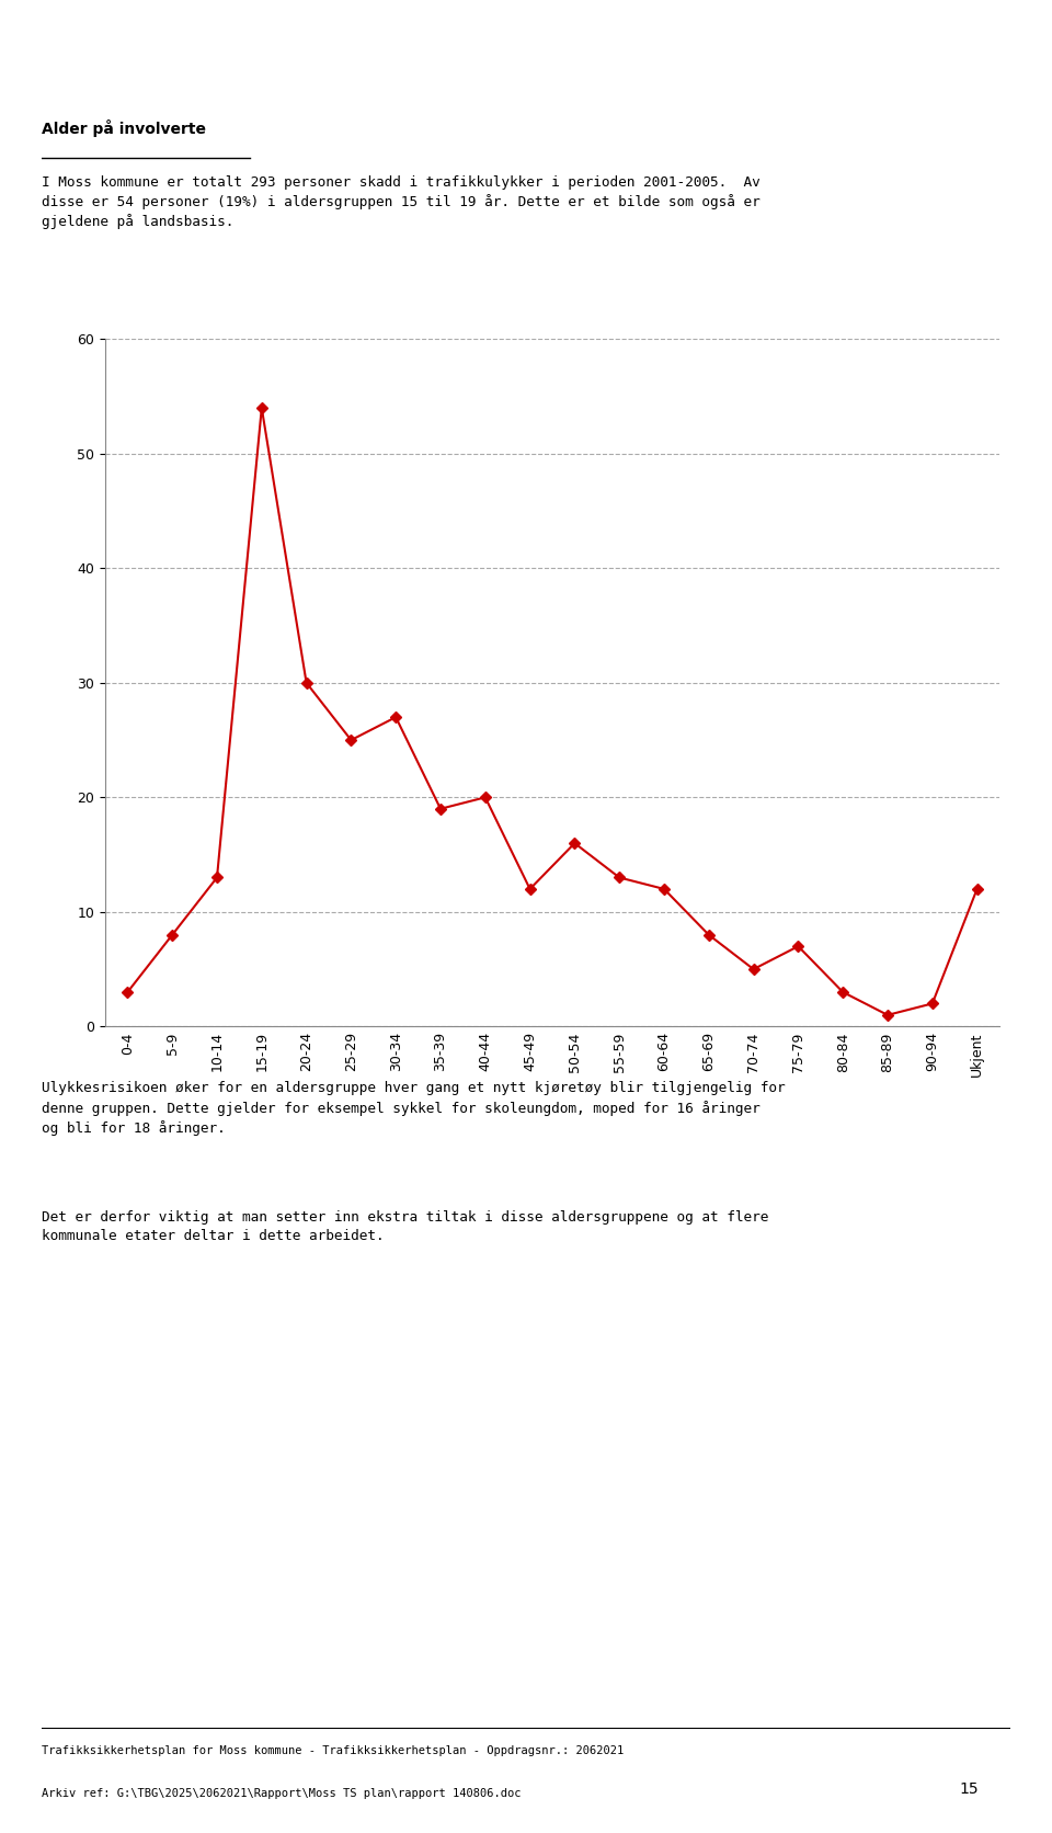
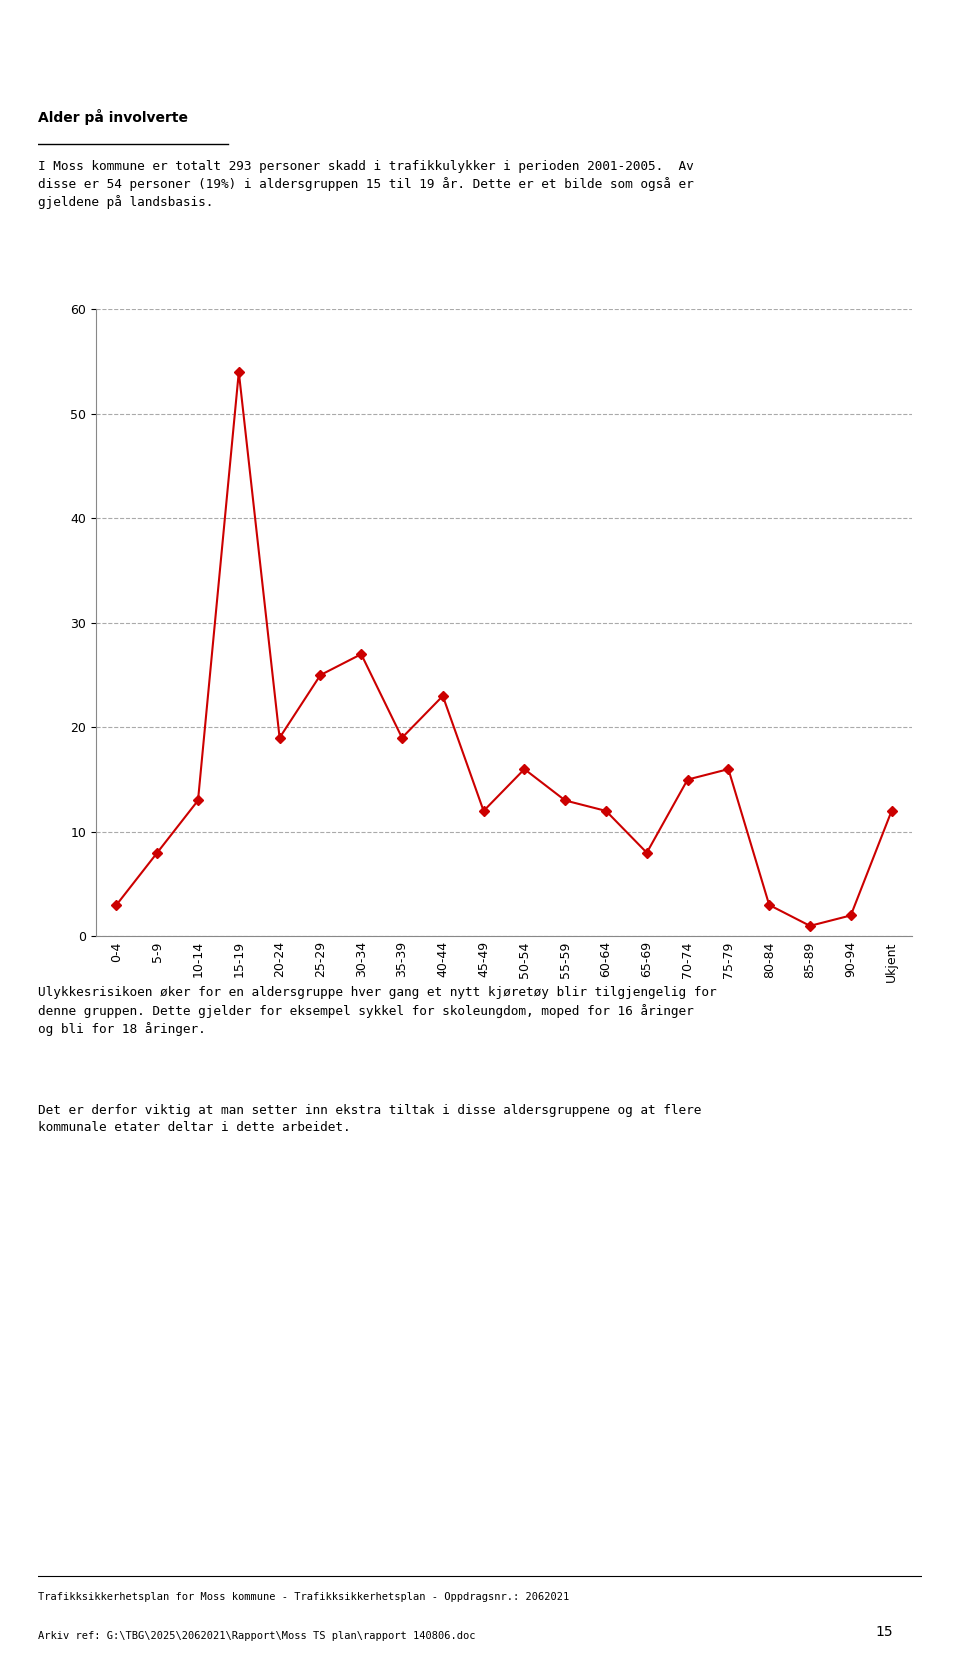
20-24: 30 -> 19
40-44: 20 -> 23
70-74: 5 -> 15
75-79: 7 -> 16
